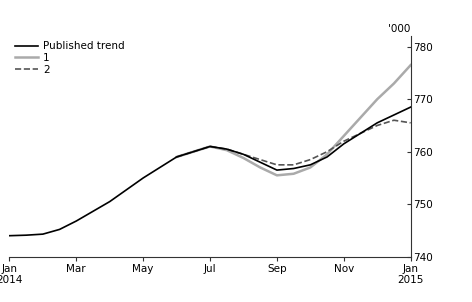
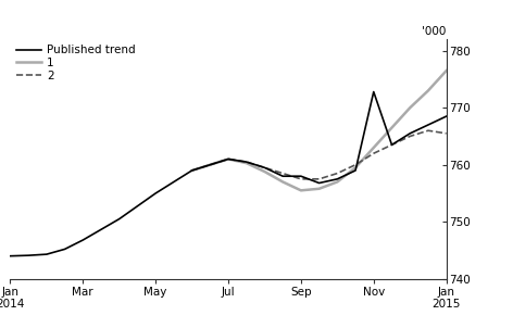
Published trend/Sep: 756.5 -> 758.0
Published trend/Nov: 761.5 -> 772.8
